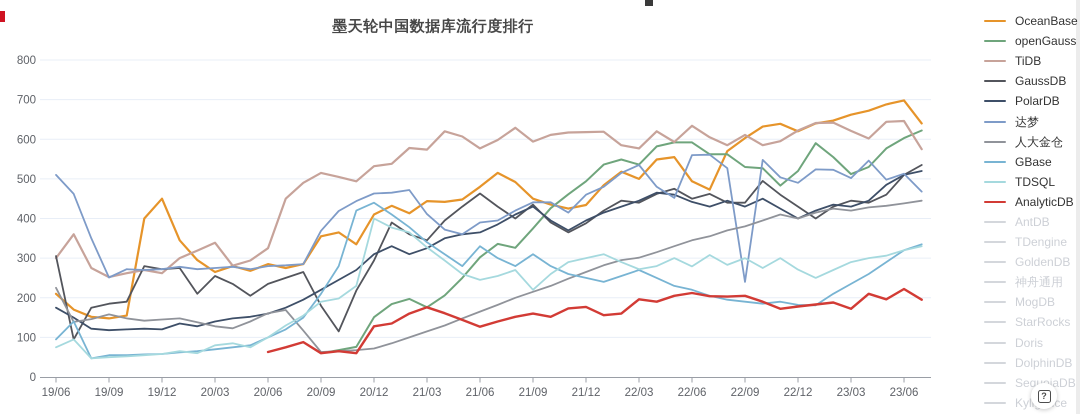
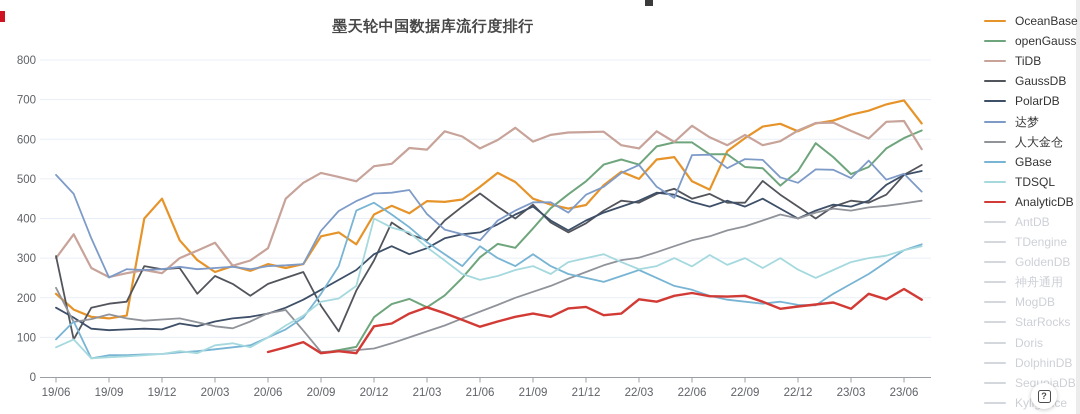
达梦/21/06: 390 -> 340
TDSQL/21/09: 220 -> 280
达梦/22/09: 240 -> 550
